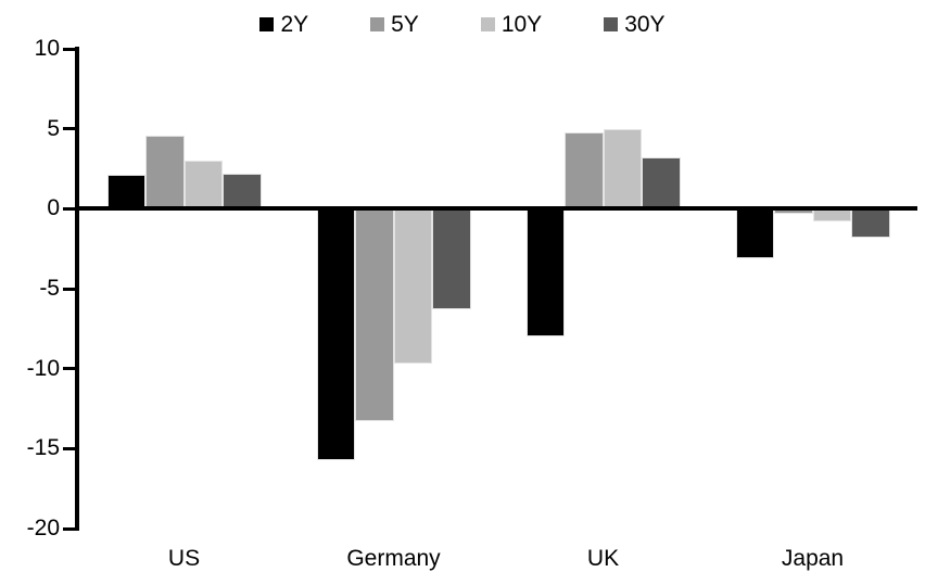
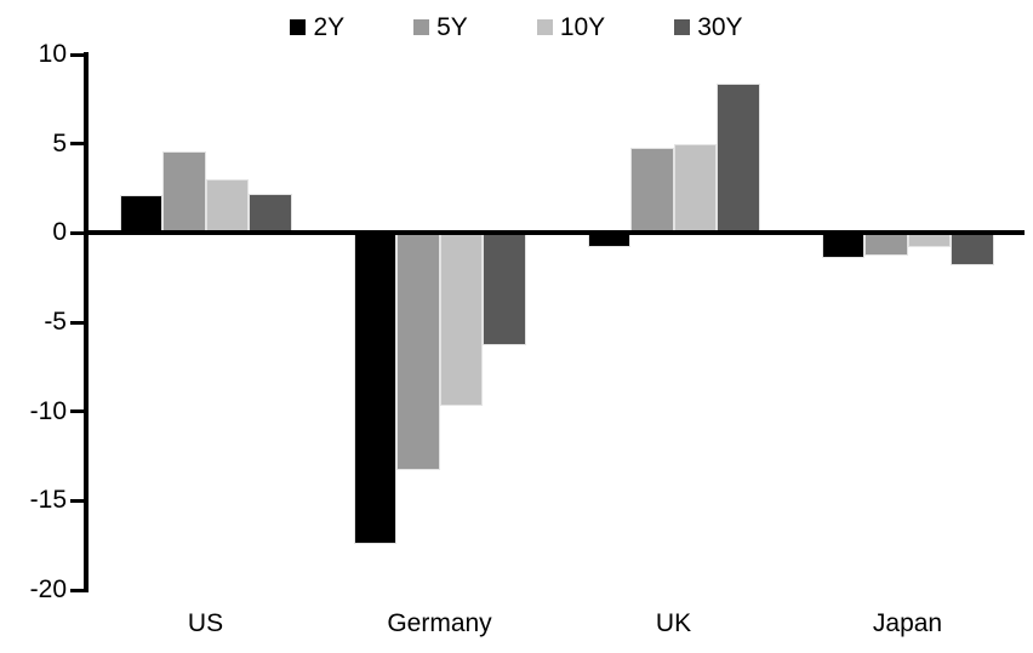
2Y/Germany: -15.7 -> -17.4
2Y/UK: -8.0 -> -0.8
30Y/UK: 3.2 -> 8.4
2Y/Japan: -3.1 -> -1.4
5Y/Japan: -0.3 -> -1.3
